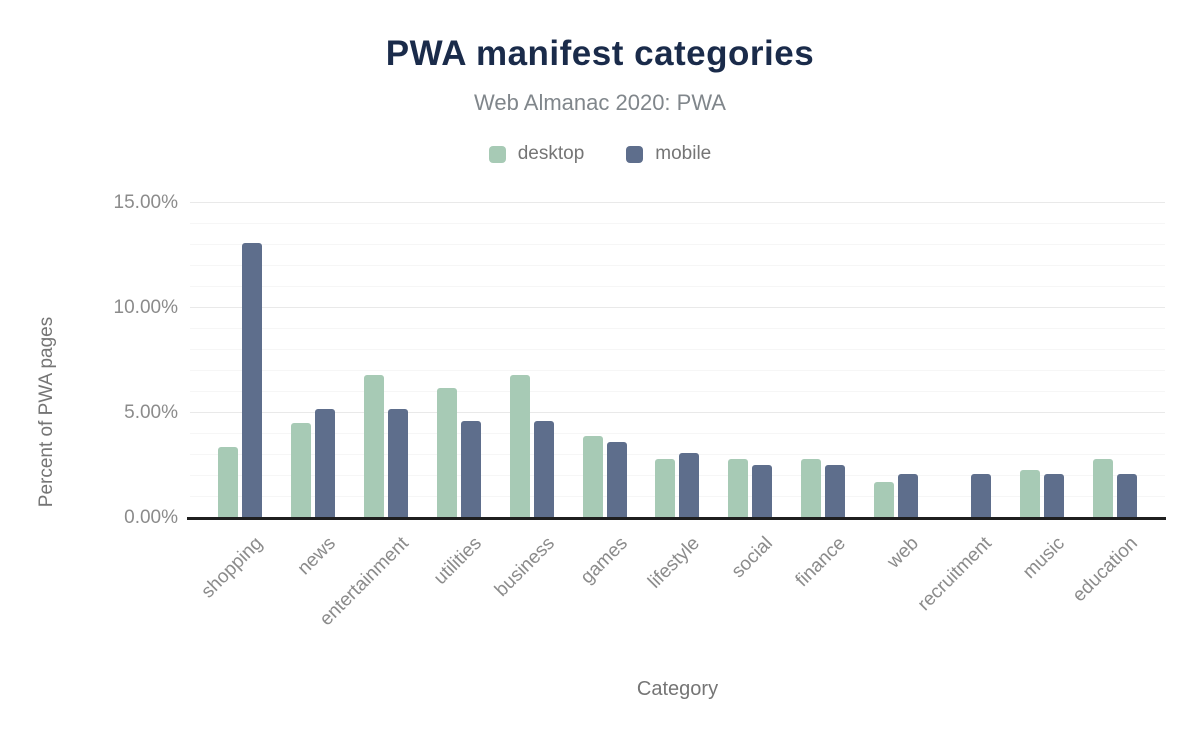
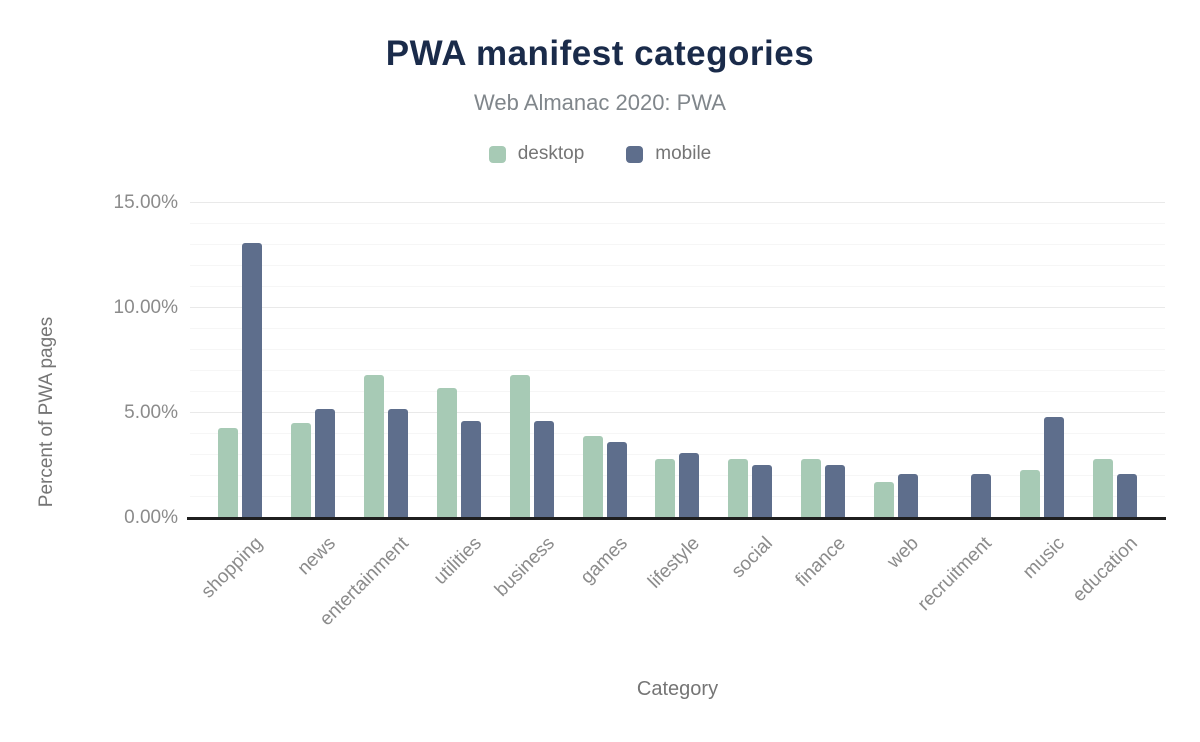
desktop/shopping: 3.4% -> 4.3%
mobile/music: 2.1% -> 4.8%
